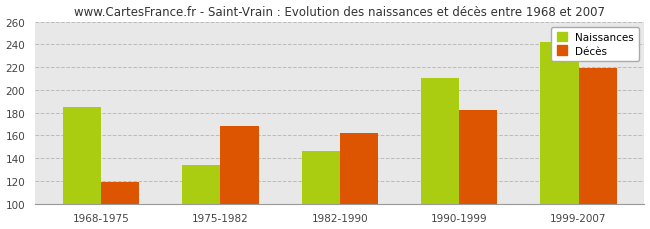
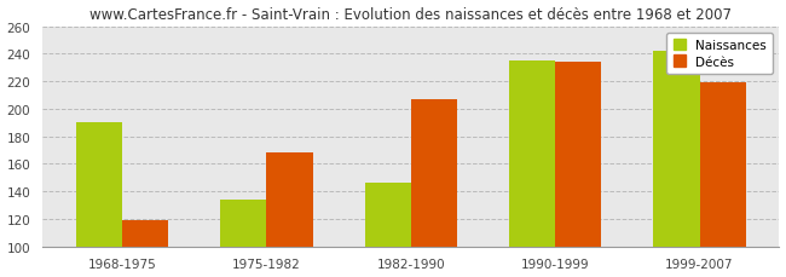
Naissances/1968-1975: 185 -> 190
Décès/1982-1990: 162 -> 207
Naissances/1990-1999: 210 -> 235
Décès/1990-1999: 182 -> 234
